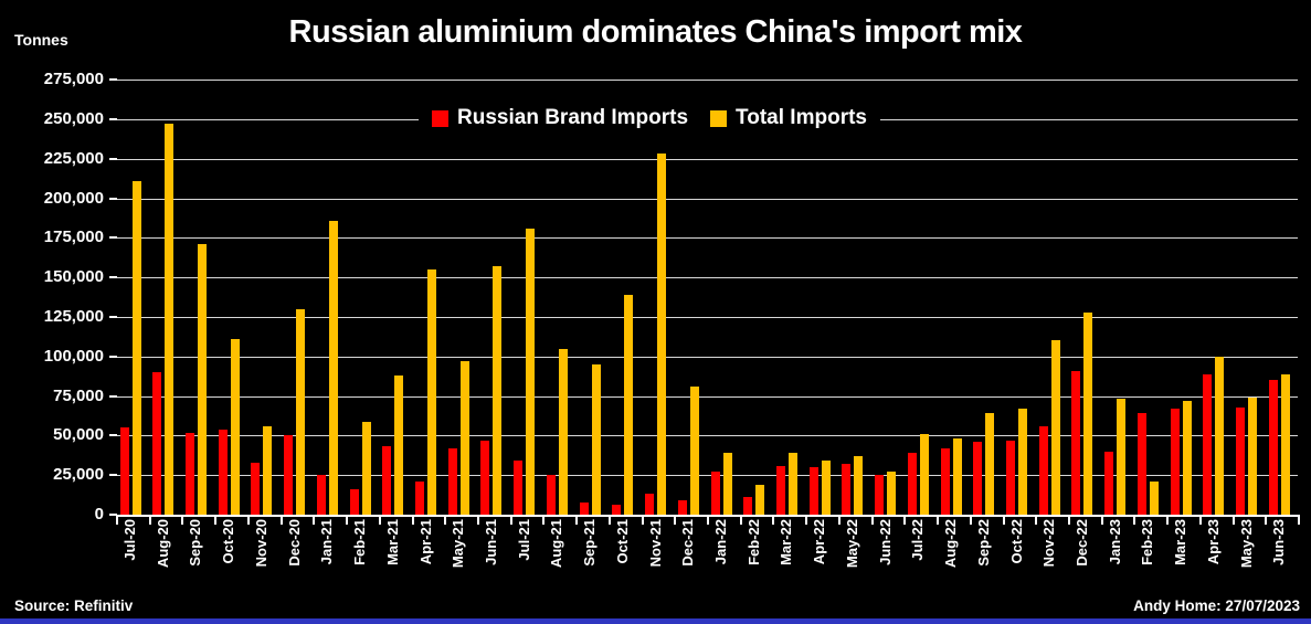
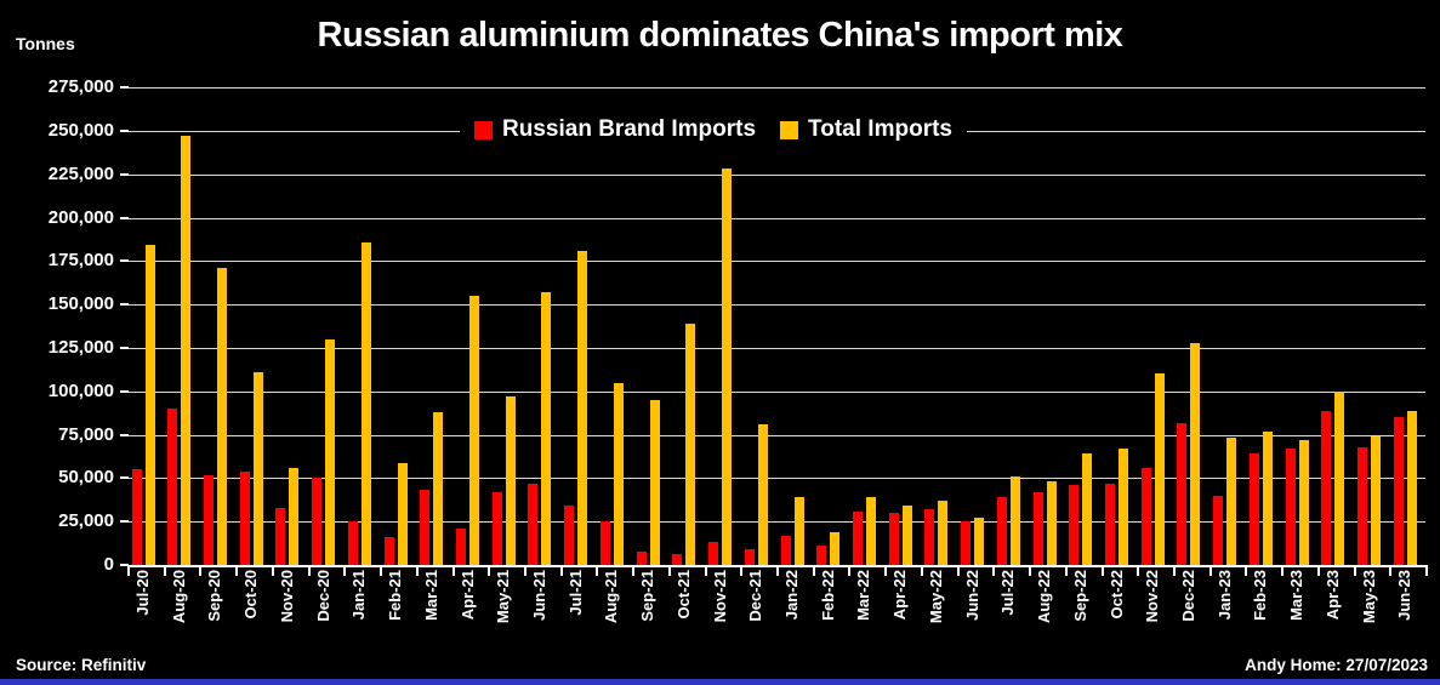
Total Imports/Jul-20: 211000 -> 184000
Russian Brand Imports/Jan-22: 27000 -> 17000
Russian Brand Imports/Dec-22: 91000 -> 82000
Total Imports/Feb-23: 21000 -> 77000
